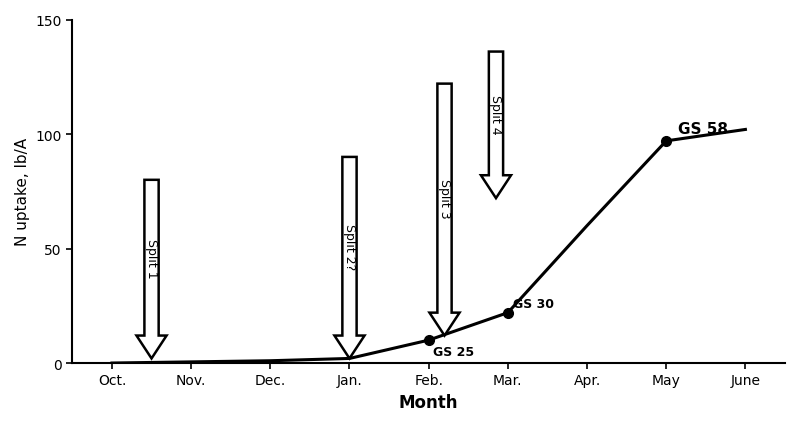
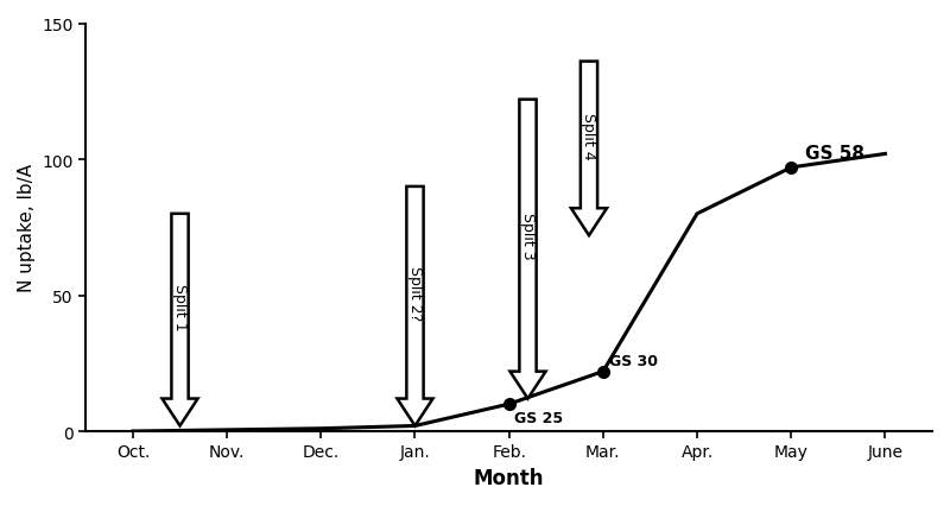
Apr.: 60.0 -> 80.0
